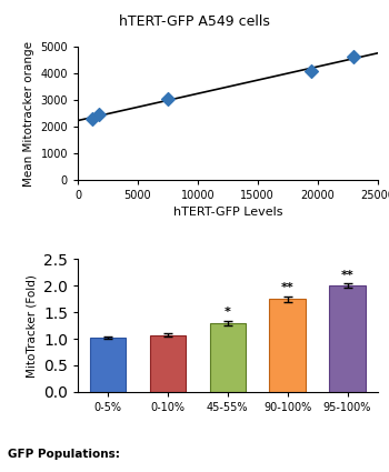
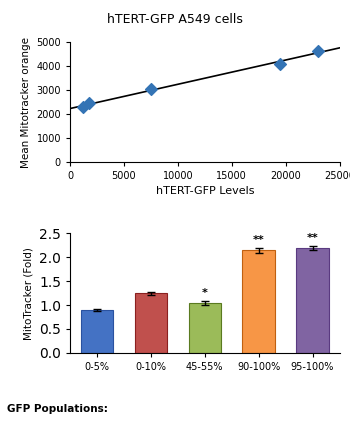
0-5%: 1.02 -> 0.90
0-10%: 1.07 -> 1.25
45-55%: 1.30 -> 1.05
90-100%: 1.75 -> 2.15
95-100%: 2.00 -> 2.20
